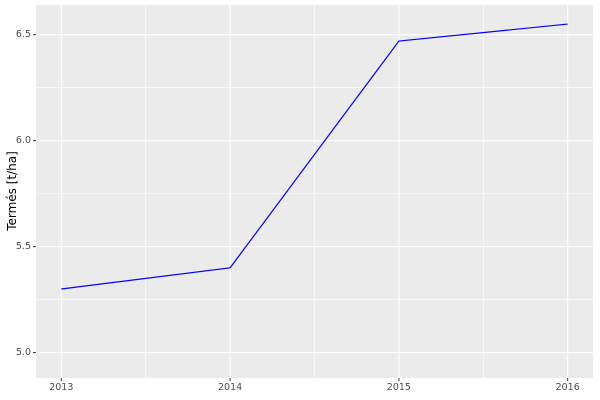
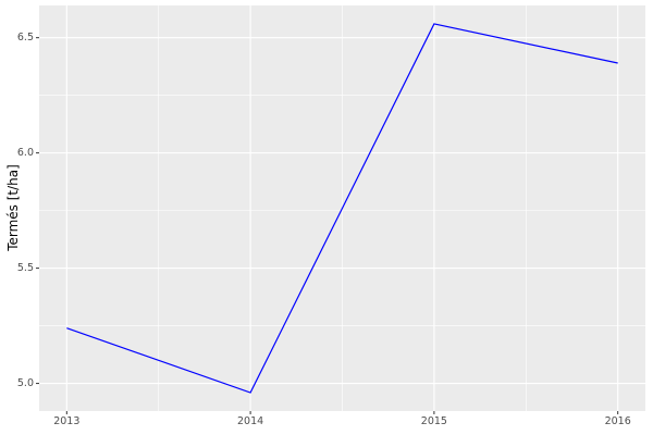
2013: 5.30 -> 5.24
2014: 5.40 -> 4.96
2015: 6.47 -> 6.56
2016: 6.55 -> 6.39
